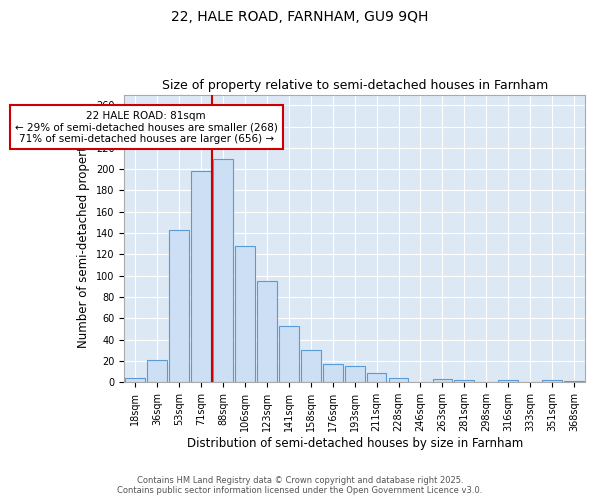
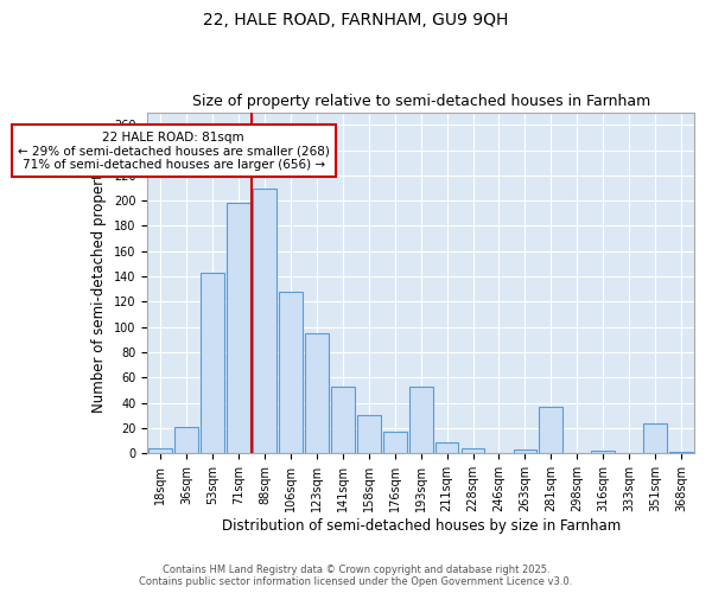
193sqm: 15 -> 53
281sqm: 2 -> 37
351sqm: 2 -> 24
